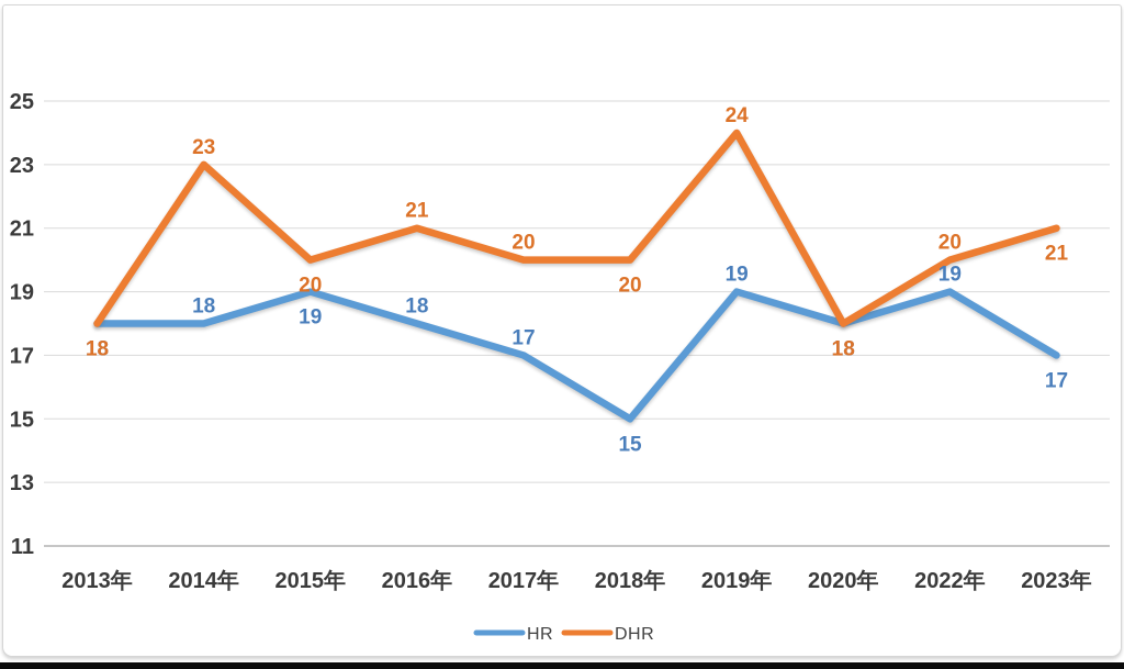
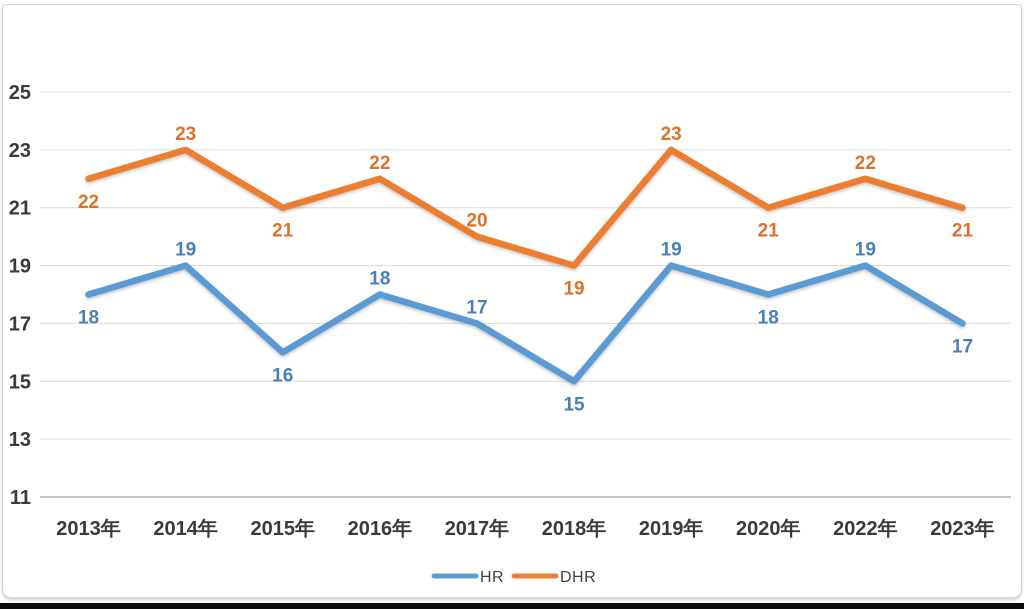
DHR/2013年: 18 -> 22
HR/2014年: 18 -> 19
HR/2015年: 19 -> 16
DHR/2015年: 20 -> 21
DHR/2016年: 21 -> 22
DHR/2018年: 20 -> 19
DHR/2019年: 24 -> 23
DHR/2020年: 18 -> 21
DHR/2022年: 20 -> 22
